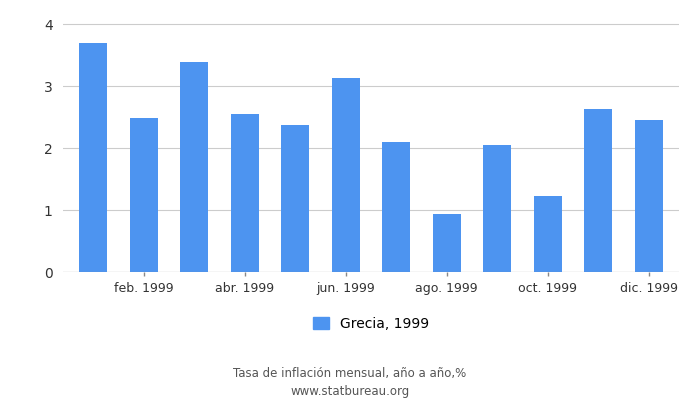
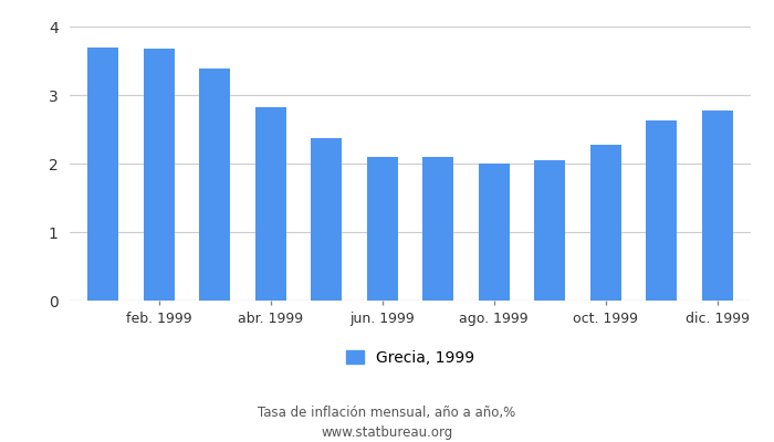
feb. 1999: 2.48 -> 3.68
abr. 1999: 2.56 -> 2.82
jun. 1999: 3.14 -> 2.10
ago. 1999: 0.94 -> 2.01
oct. 1999: 1.22 -> 2.27
dic. 1999: 2.46 -> 2.78
